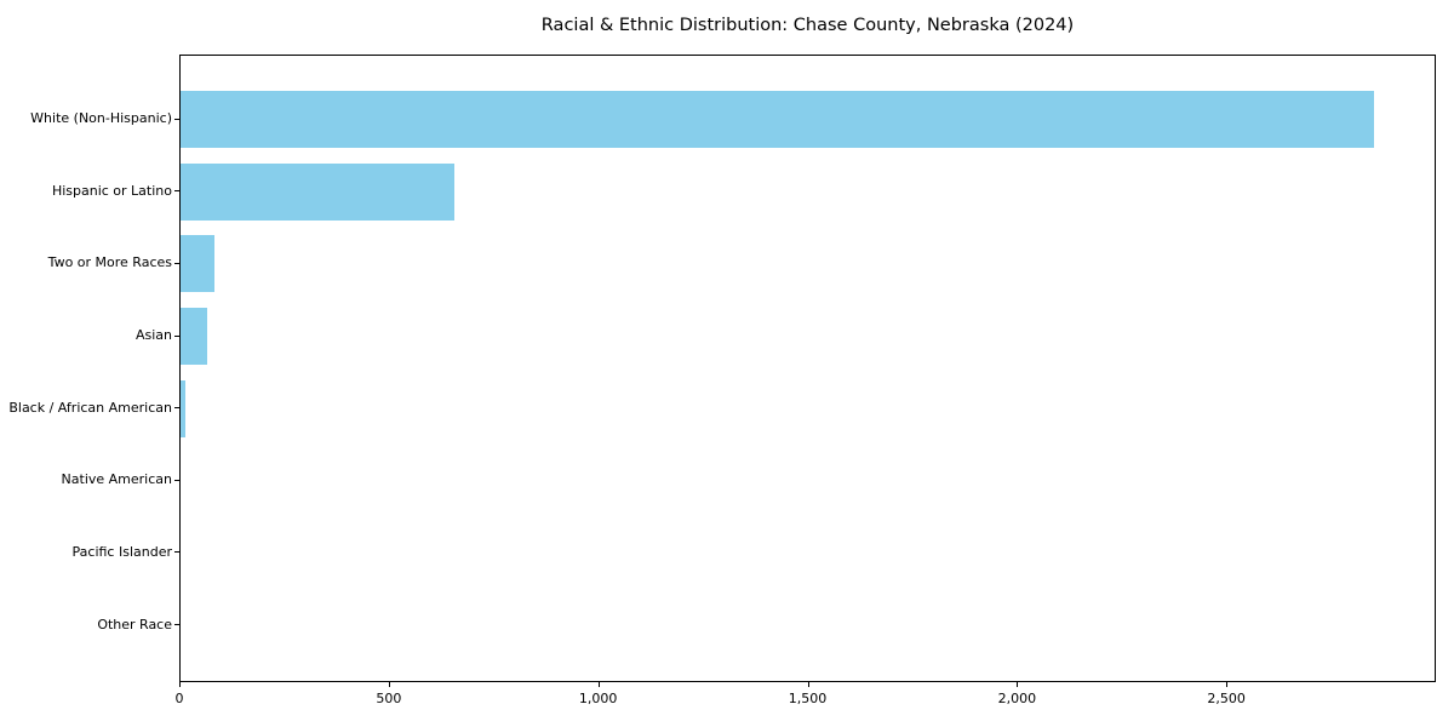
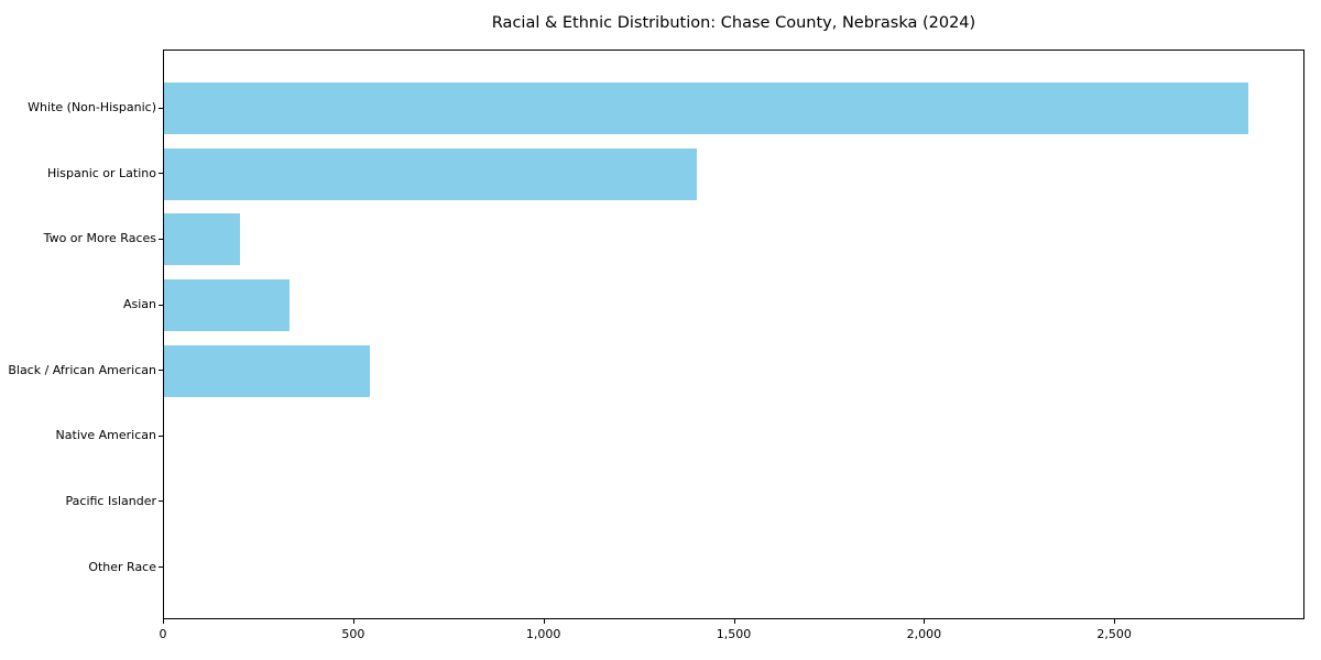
Hispanic or Latino: 660 -> 1400
Two or More Races: 80 -> 200
Asian: 60 -> 330
Black / African American: 10 -> 540
